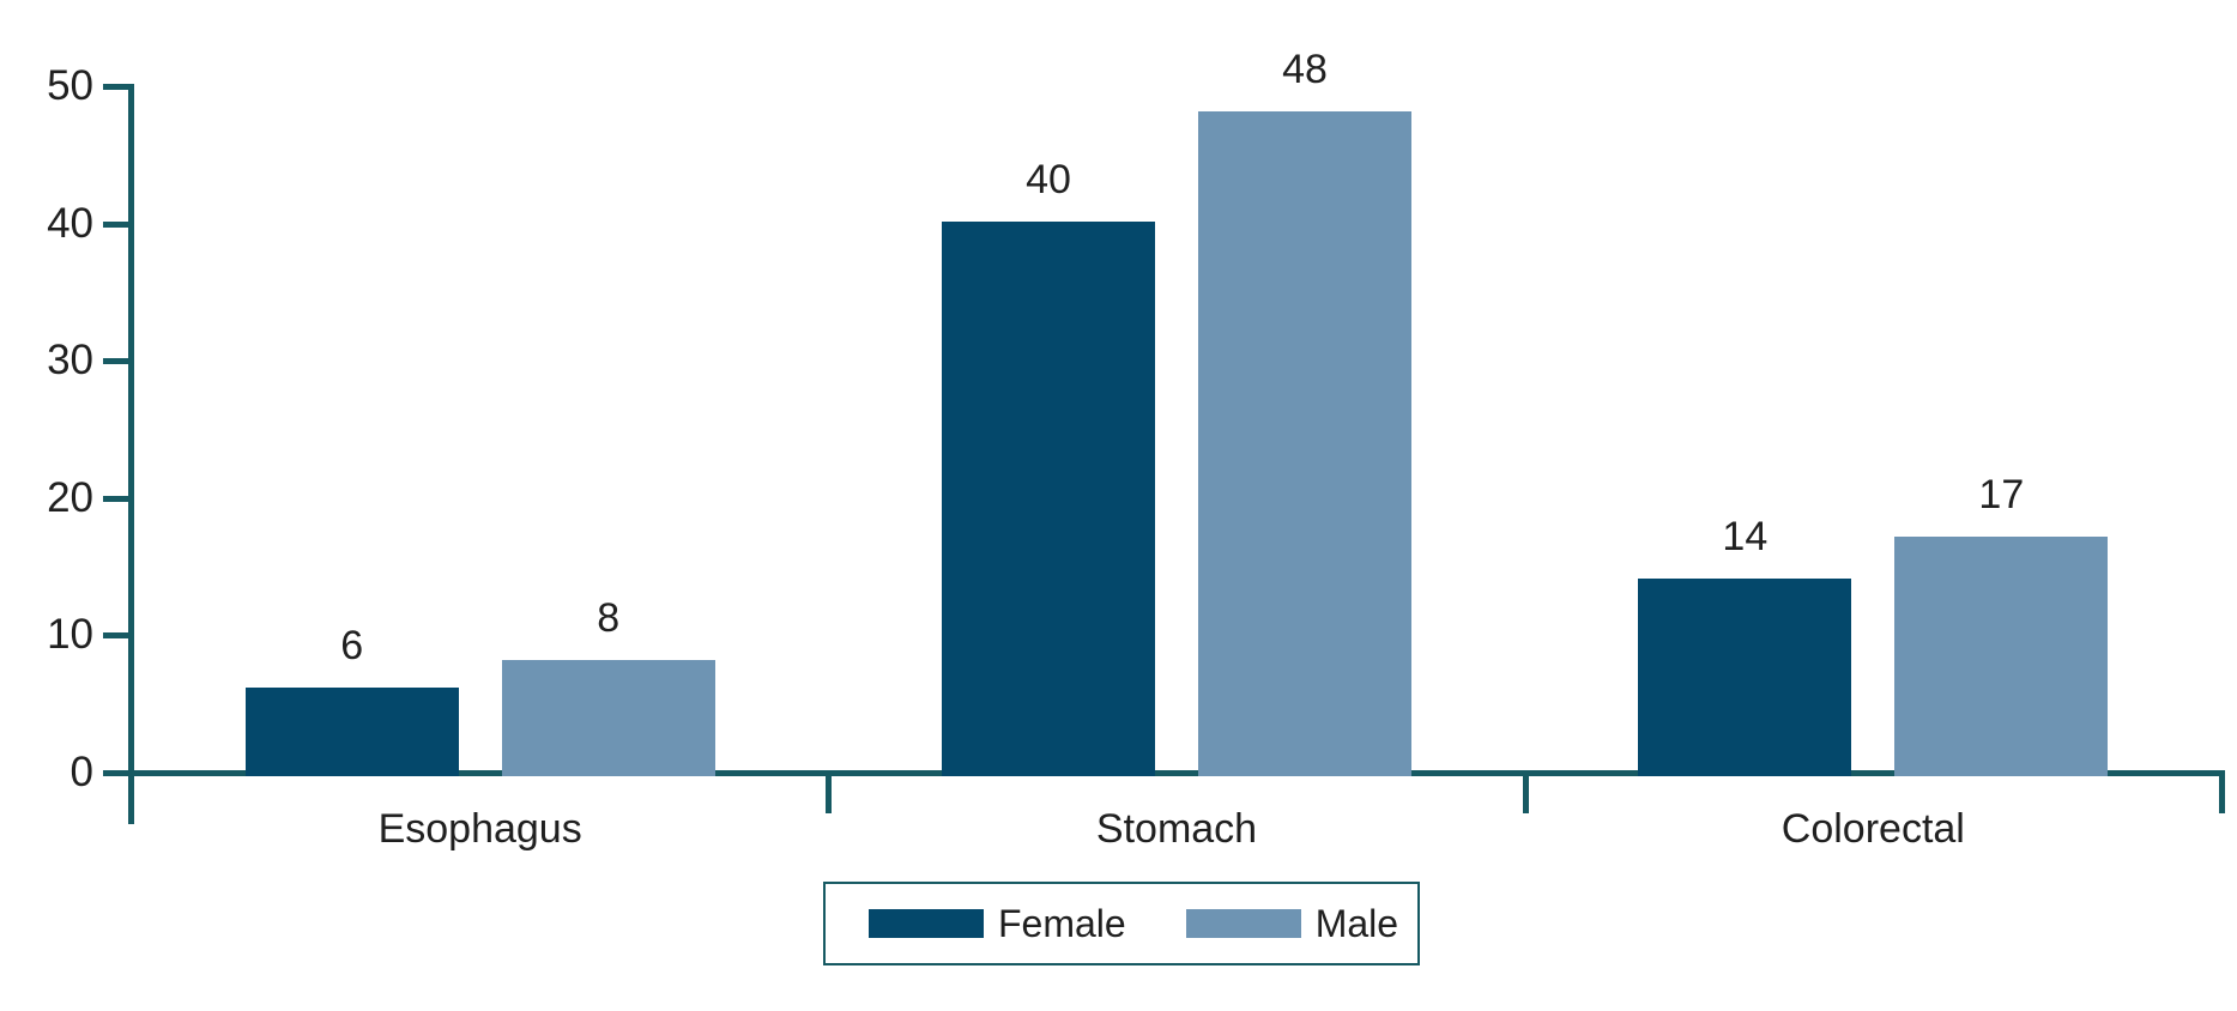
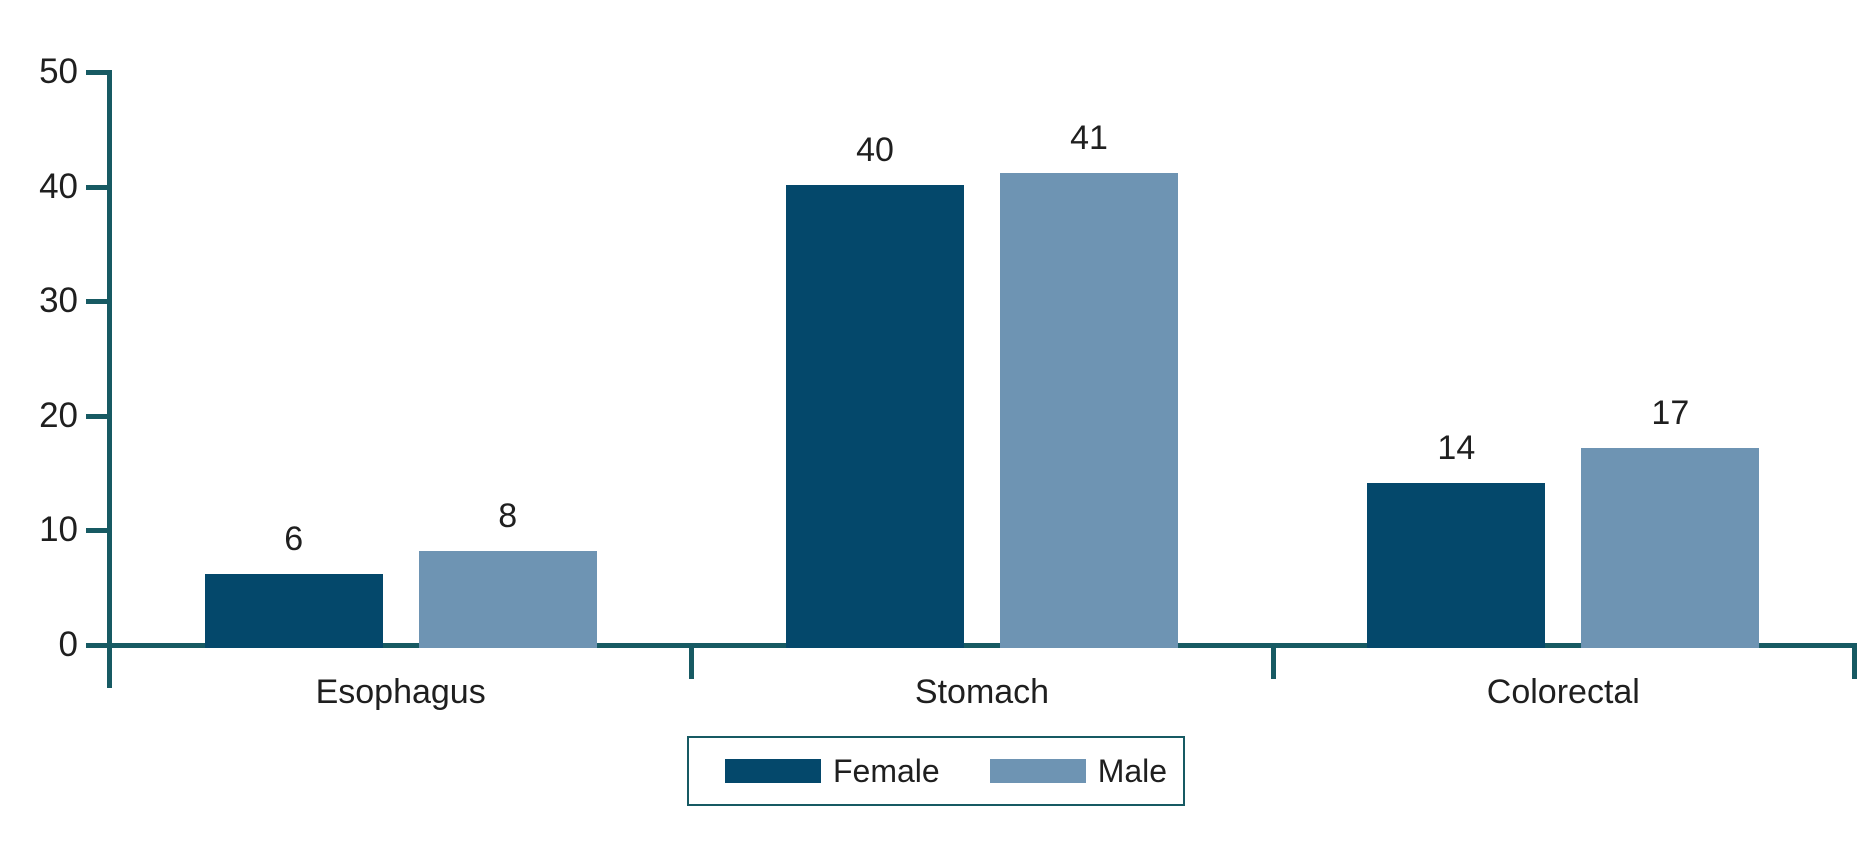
Male/Stomach: 48 -> 41
